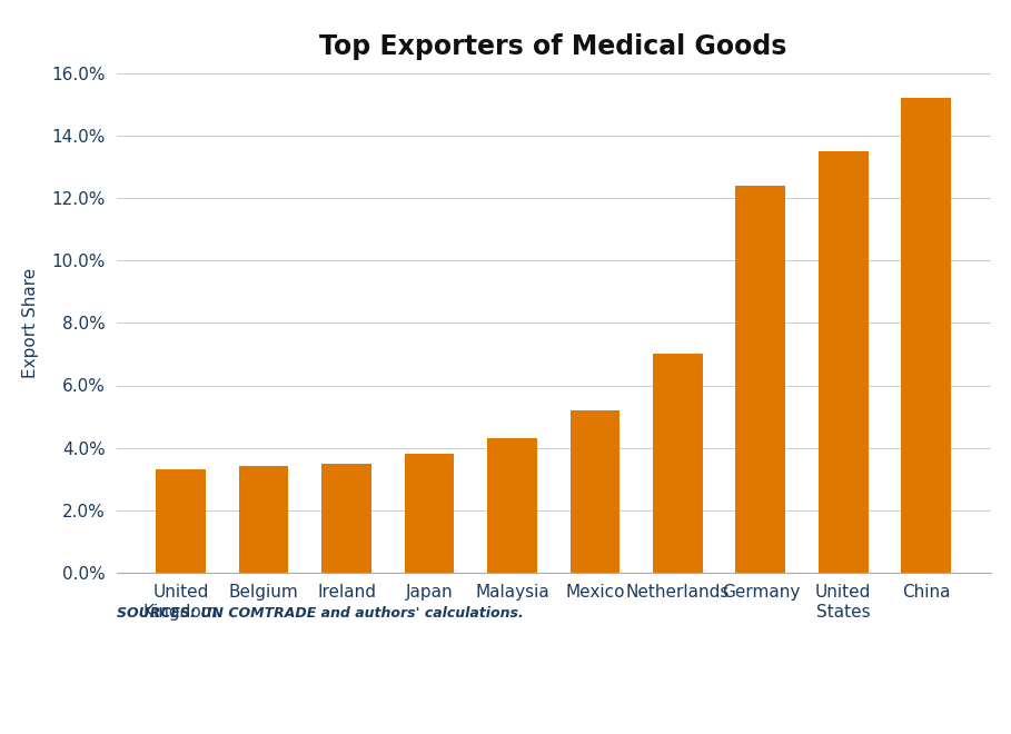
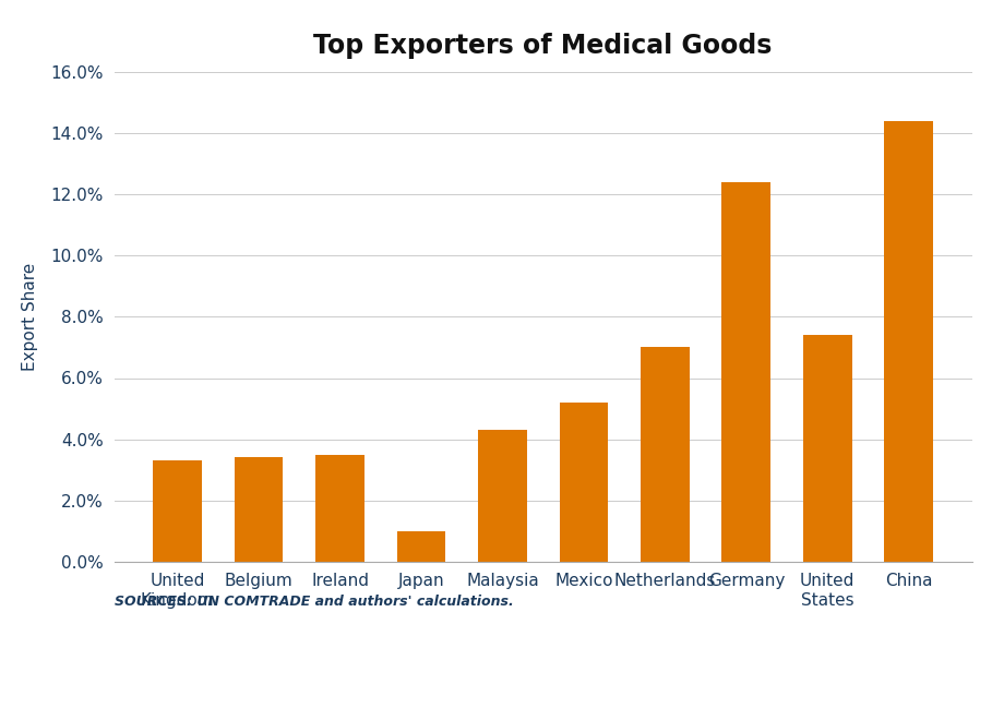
Japan: 3.8% -> 1.0%
United States: 13.5% -> 7.4%
China: 15.2% -> 14.4%
